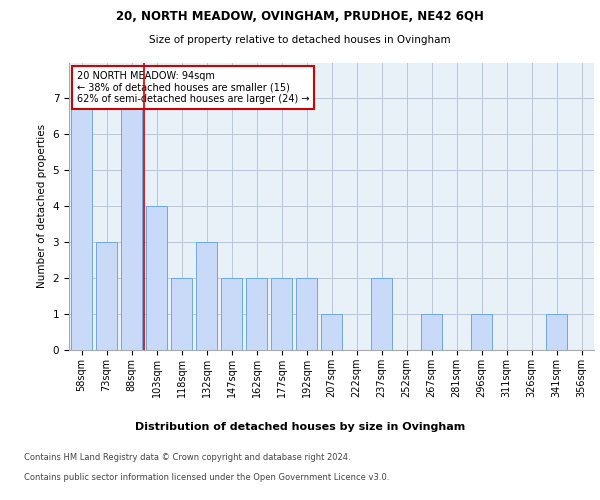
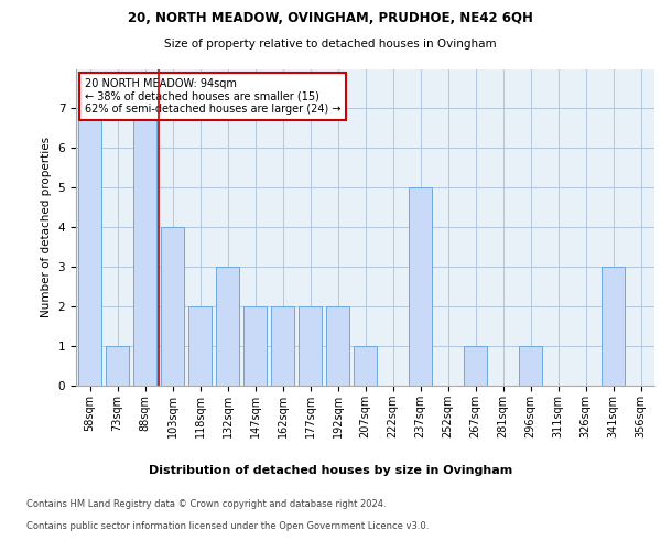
73sqm: 3 -> 1
237sqm: 2 -> 5
341sqm: 1 -> 3
